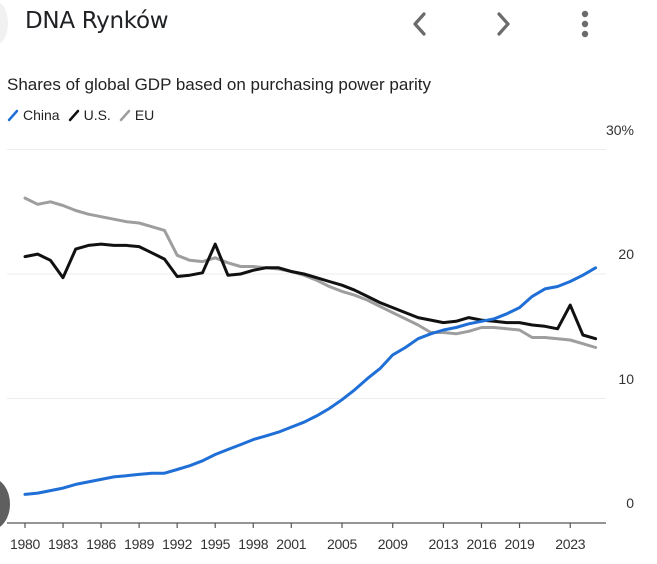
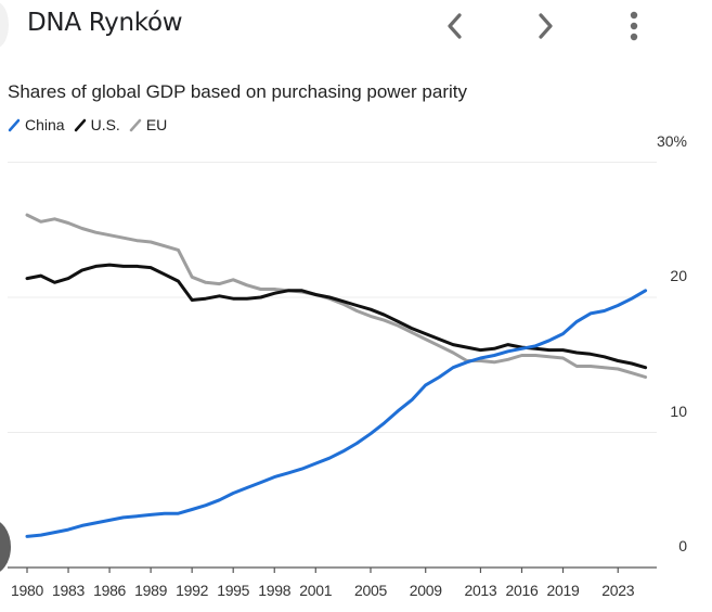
U.S./1983: 19.7% -> 21.4%
U.S./1995: 22.4% -> 19.9%
U.S./2023: 17.5% -> 15.3%
